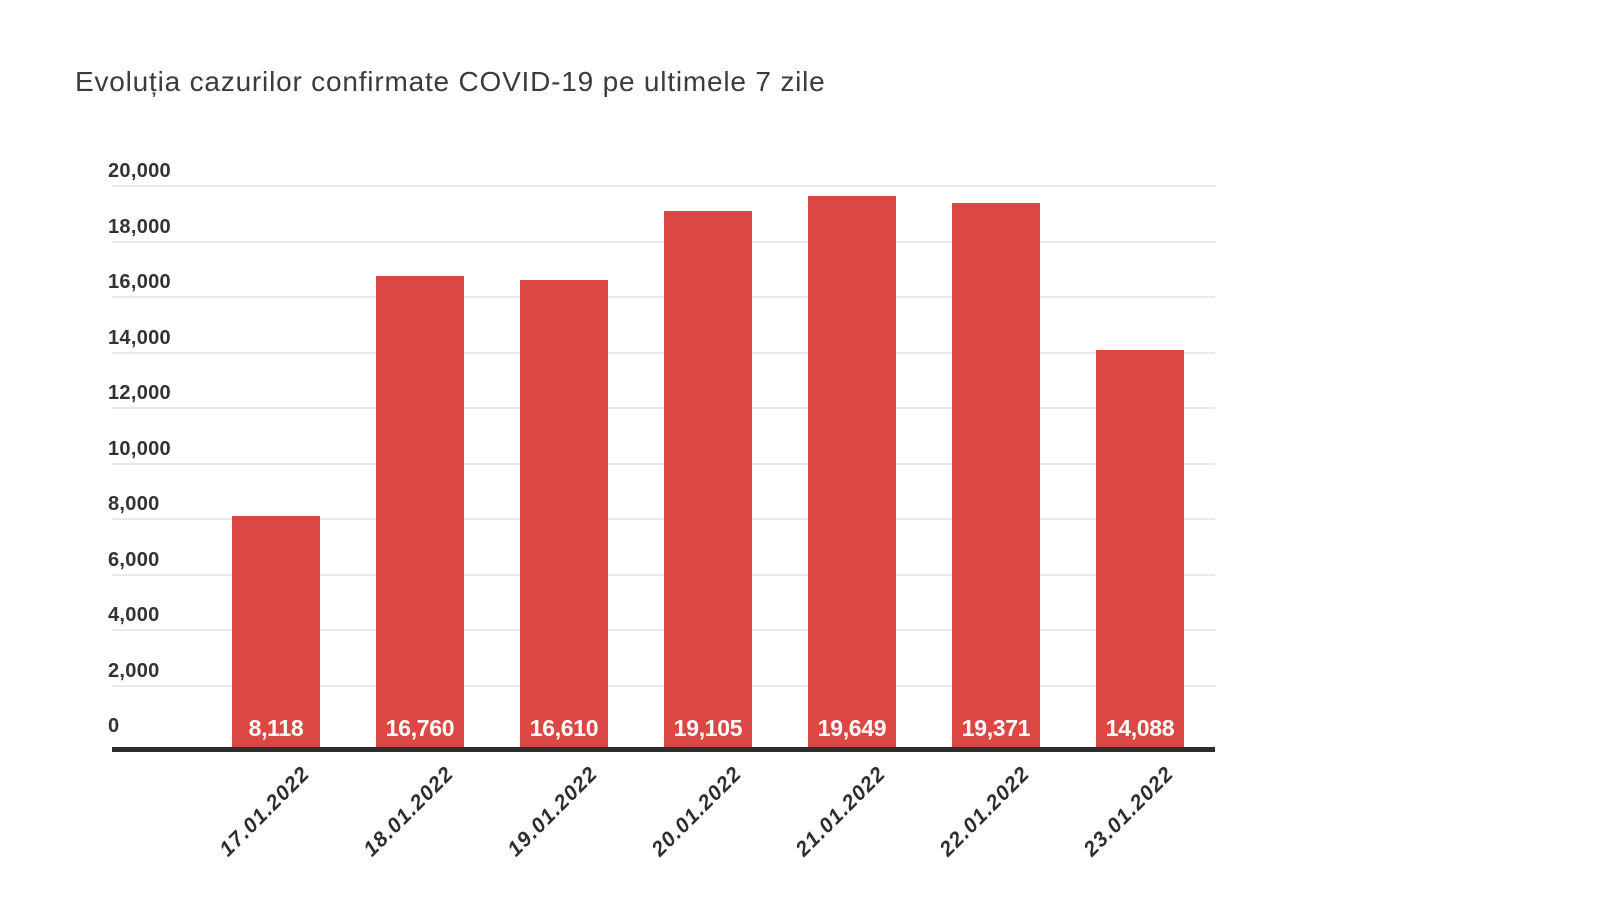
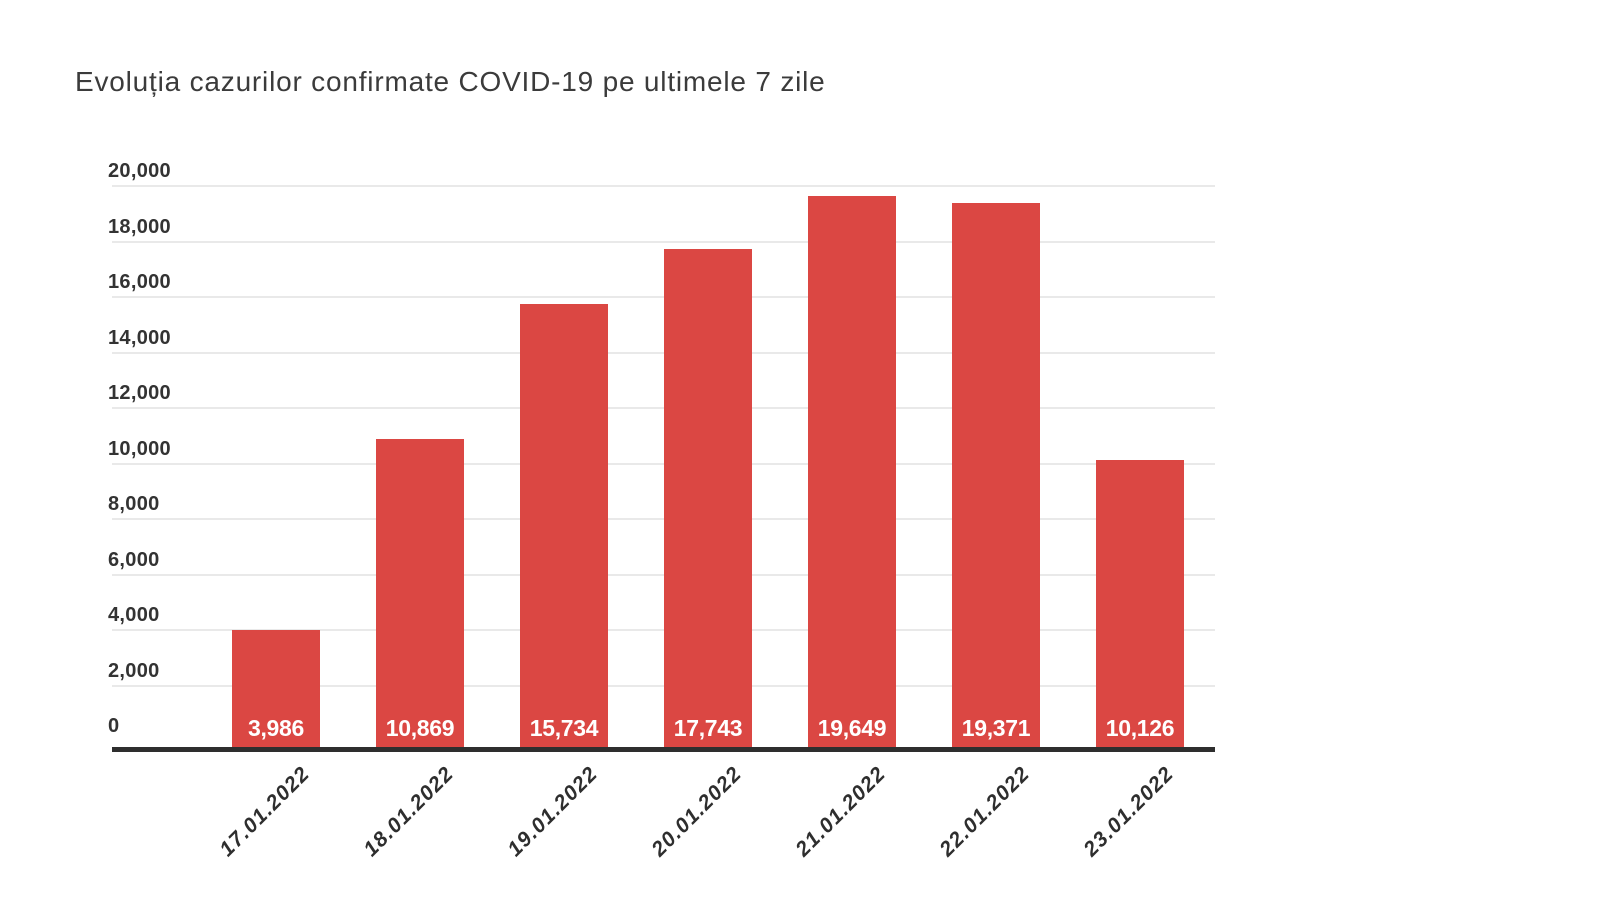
17.01.2022: 8,118 -> 3,986
18.01.2022: 16,760 -> 10,869
19.01.2022: 16,610 -> 15,734
20.01.2022: 19,105 -> 17,743
23.01.2022: 14,088 -> 10,126
